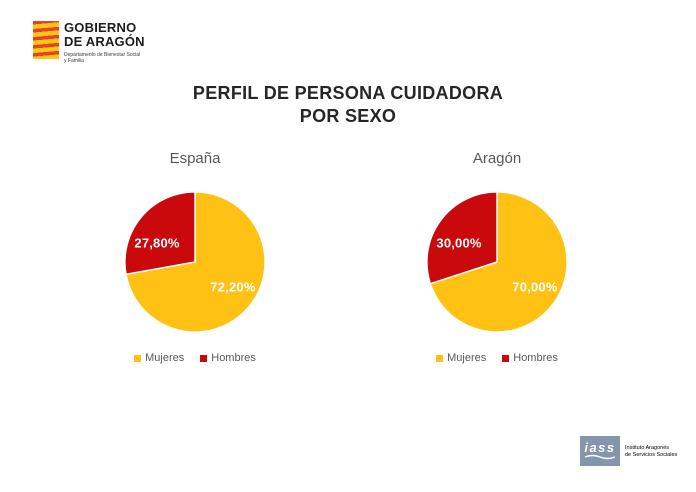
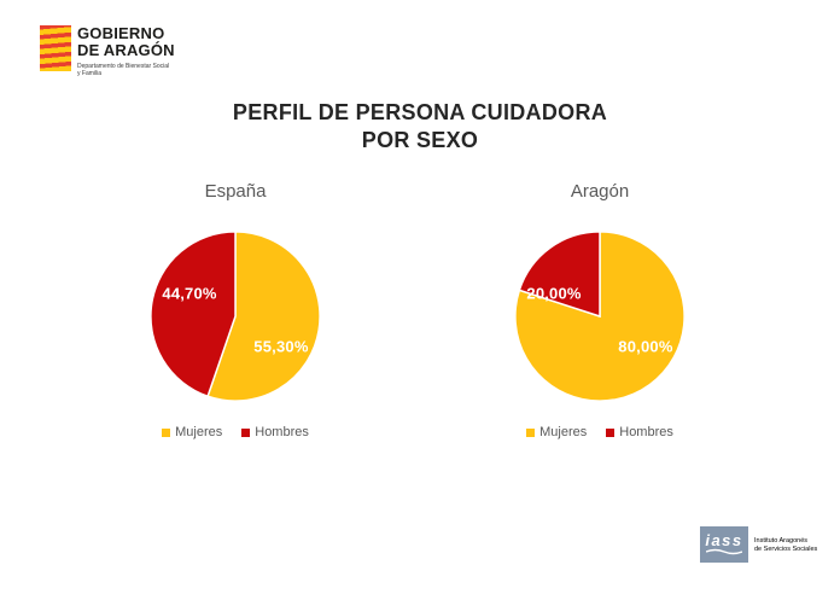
España/Mujeres: 72,20% -> 55,30%
España/Hombres: 27,80% -> 44,70%
Aragón/Mujeres: 70,00% -> 80,00%
Aragón/Hombres: 30,00% -> 20,00%
